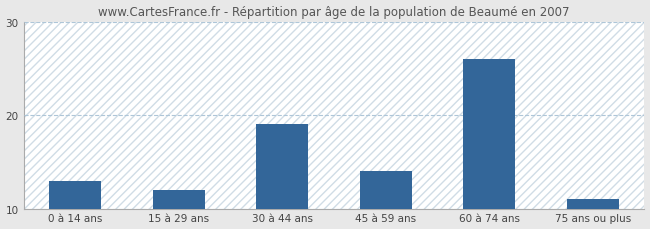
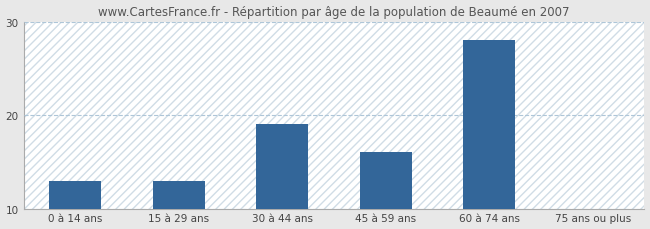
15 à 29 ans: 12 -> 13
45 à 59 ans: 14 -> 16
60 à 74 ans: 26 -> 28
75 ans ou plus: 11 -> 10
